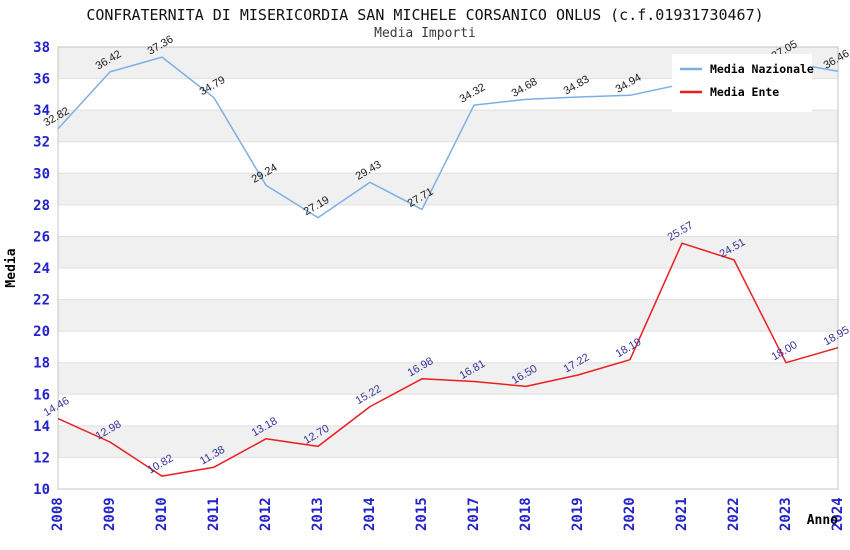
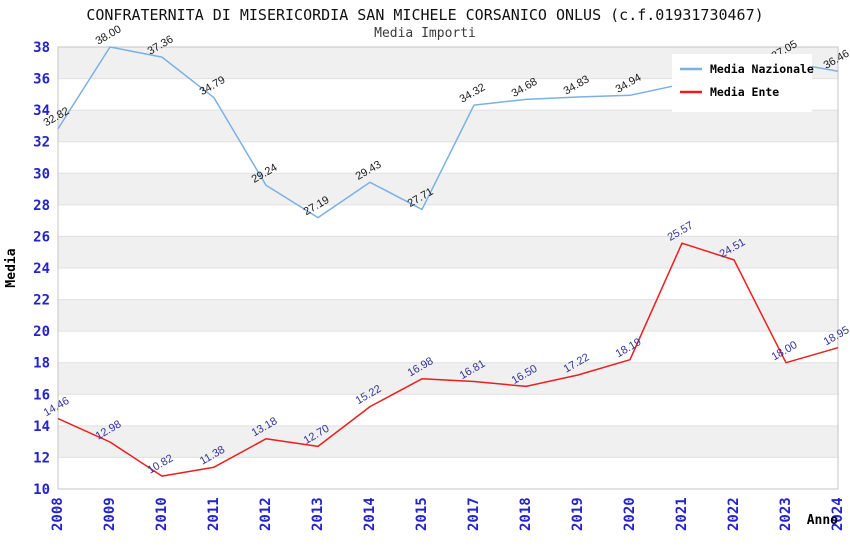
Media Nazionale/2009: 36.42 -> 38.00
